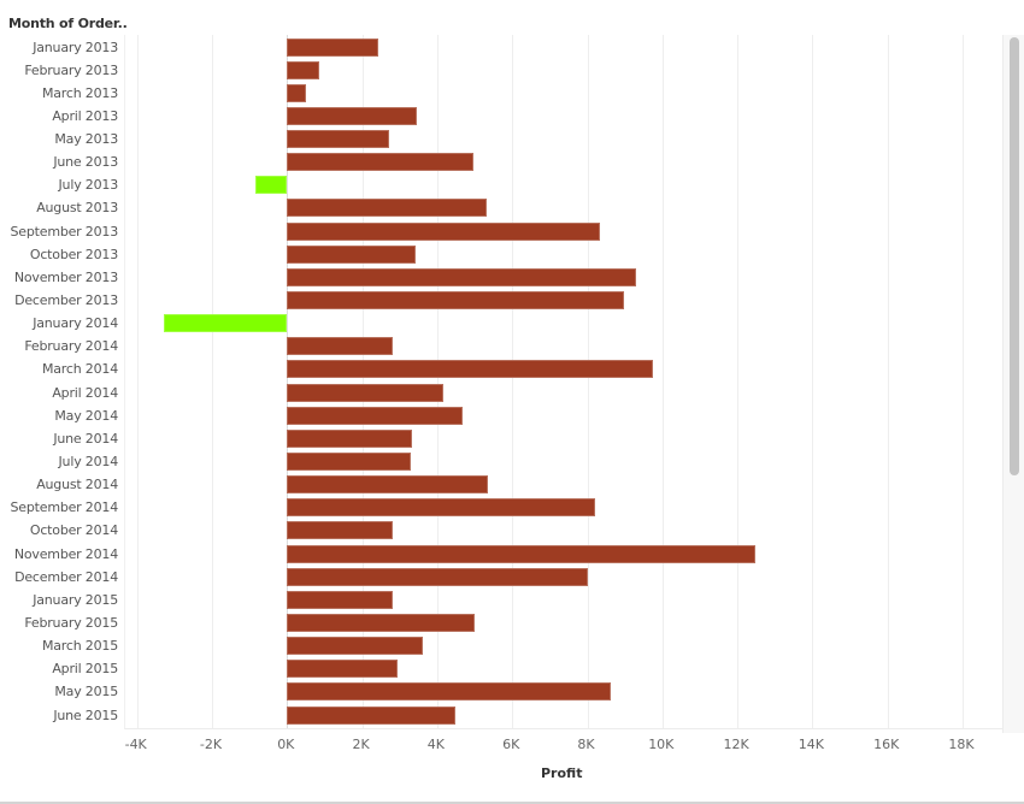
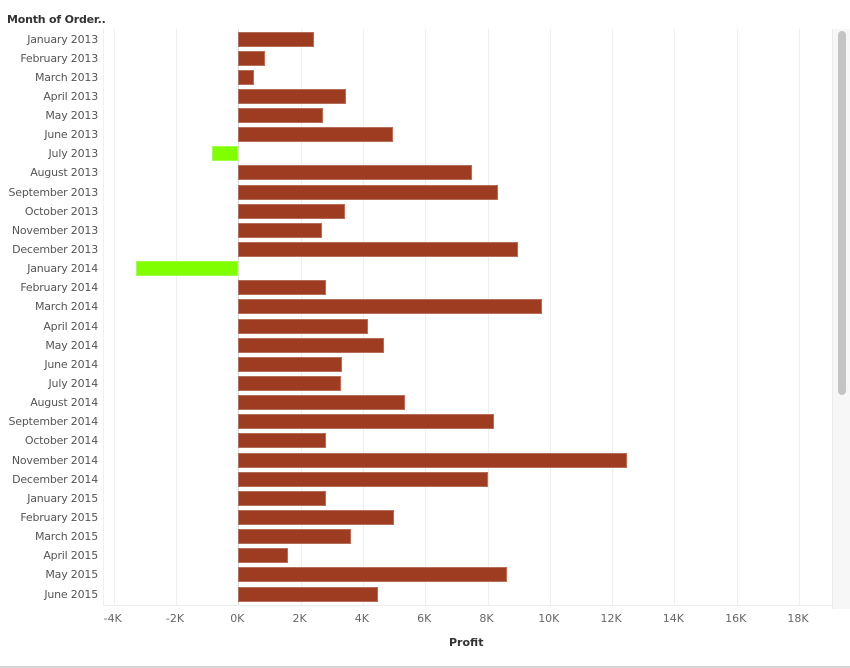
August 2013: 5.3K -> 7.5K
November 2013: 9.3K -> 2.7K
April 2015: 3.0K -> 1.6K
